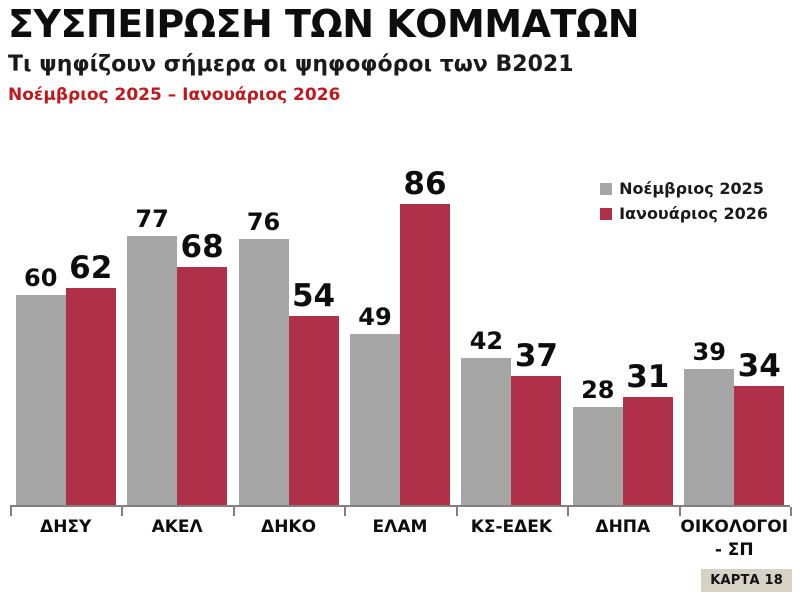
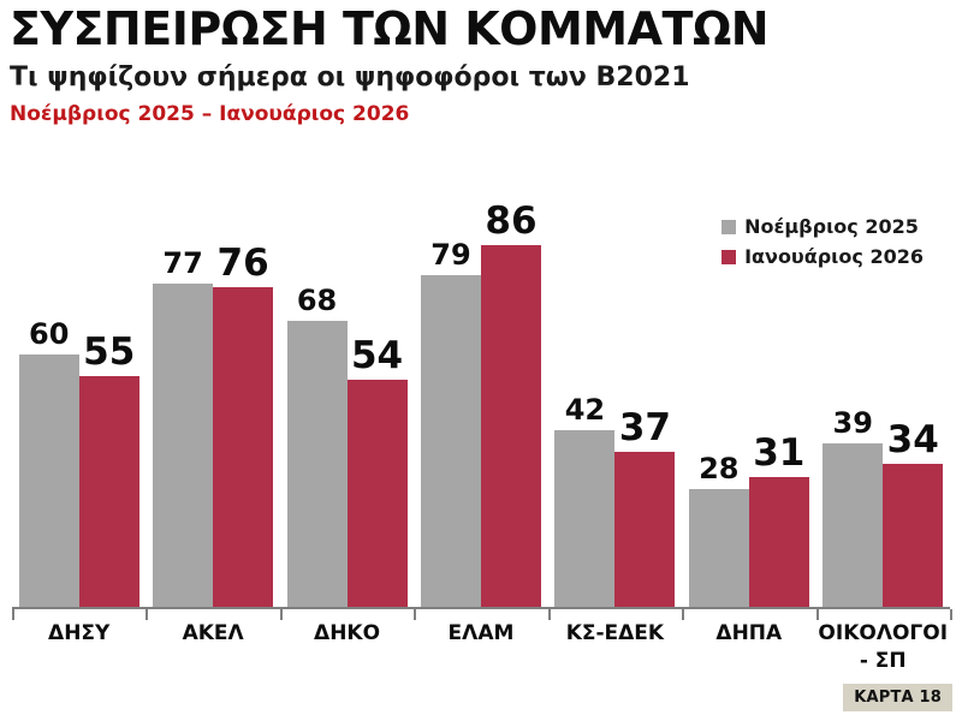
Ιανουάριος 2026/ΔΗΣΥ: 62 -> 55
Ιανουάριος 2026/ΑΚΕΛ: 68 -> 76
Νοέμβριος 2025/ΔΗΚΟ: 76 -> 68
Νοέμβριος 2025/ΕΛΑΜ: 49 -> 79
